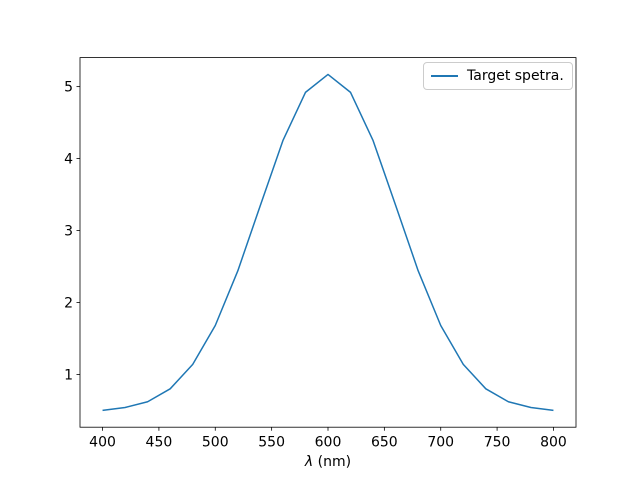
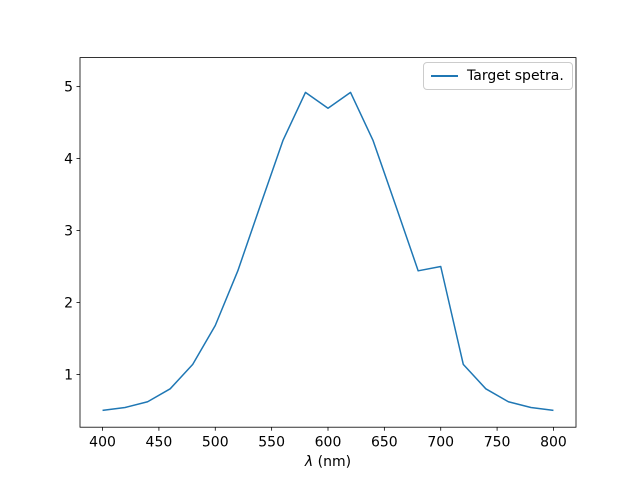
600: 5.2 -> 4.7
700: 1.7 -> 2.5
